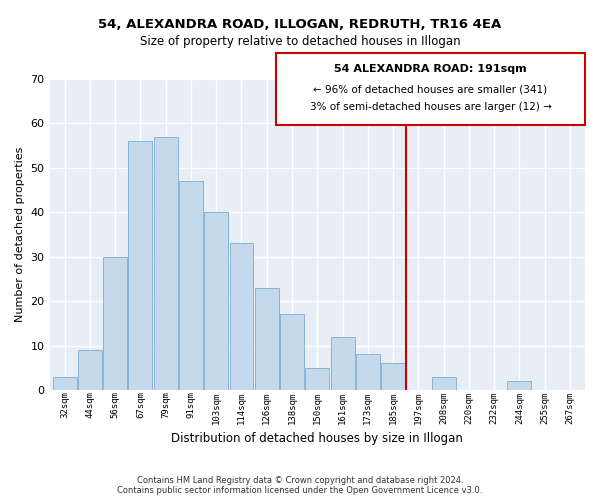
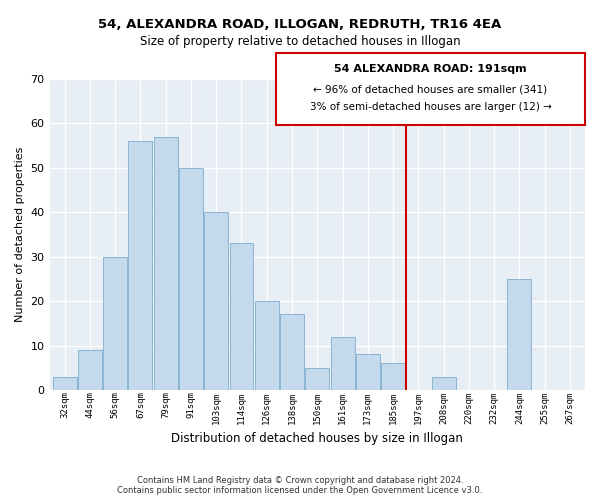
91sqm: 47 -> 50
126sqm: 23 -> 20
244sqm: 2 -> 25
